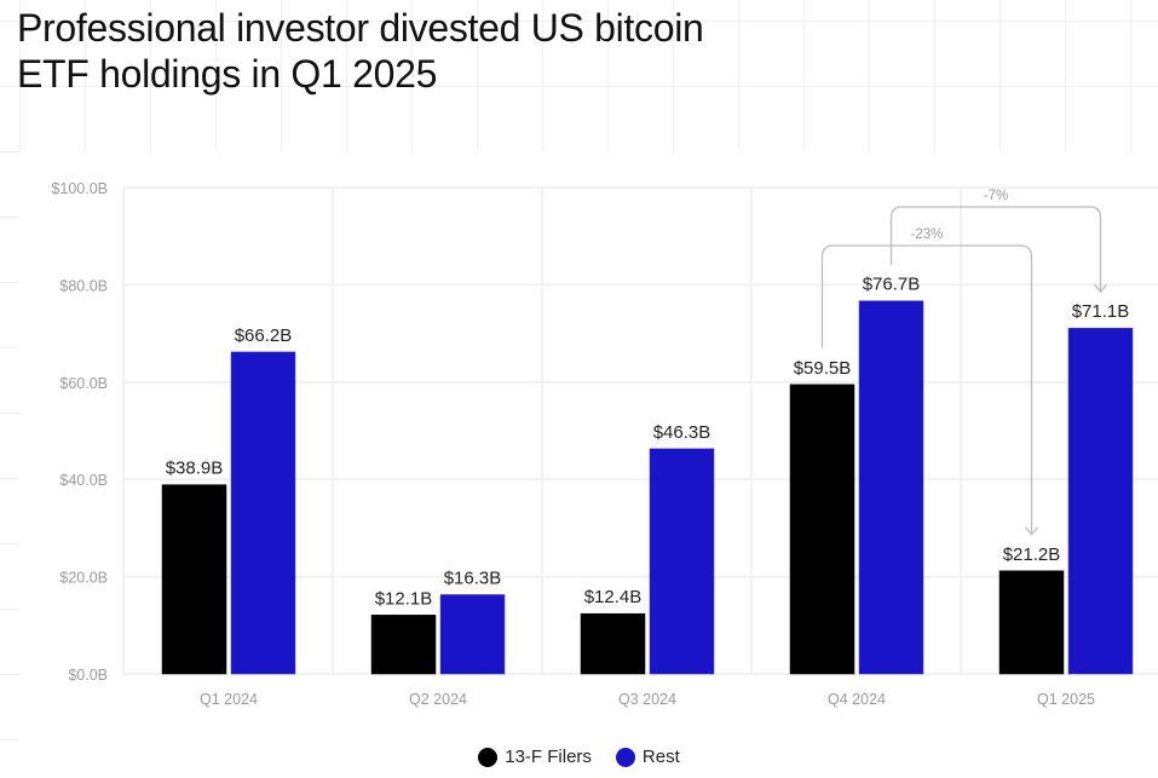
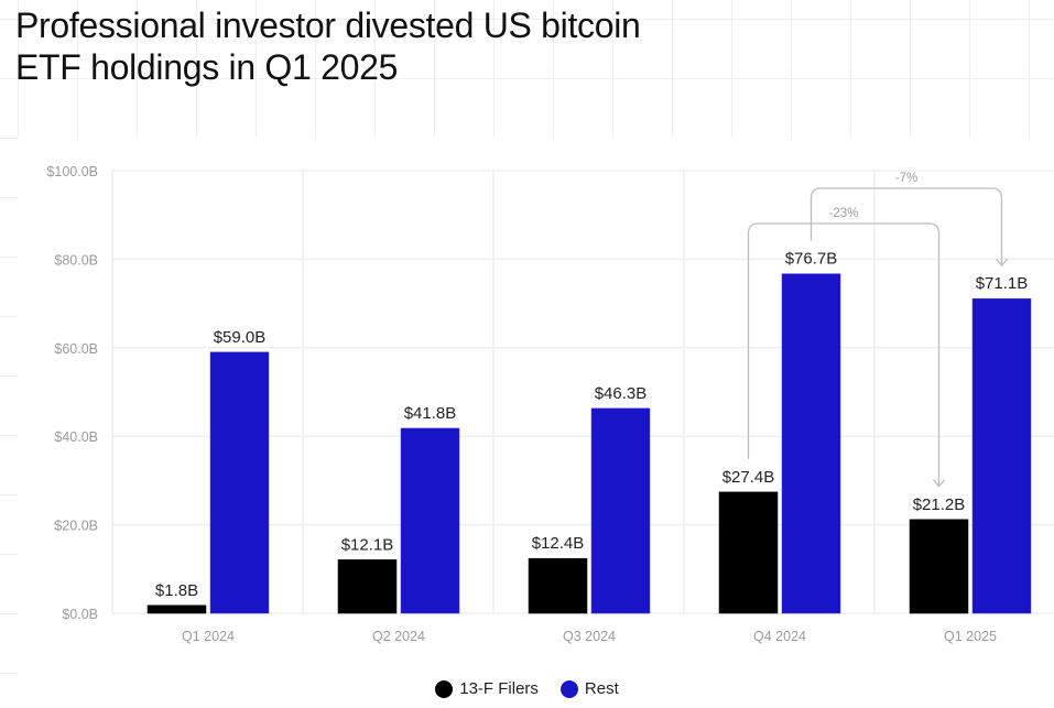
13-F Filers/Q1 2024: $38.9B -> $1.8B
Rest/Q1 2024: $66.2B -> $59.0B
Rest/Q2 2024: $16.3B -> $41.8B
13-F Filers/Q4 2024: $59.5B -> $27.4B
